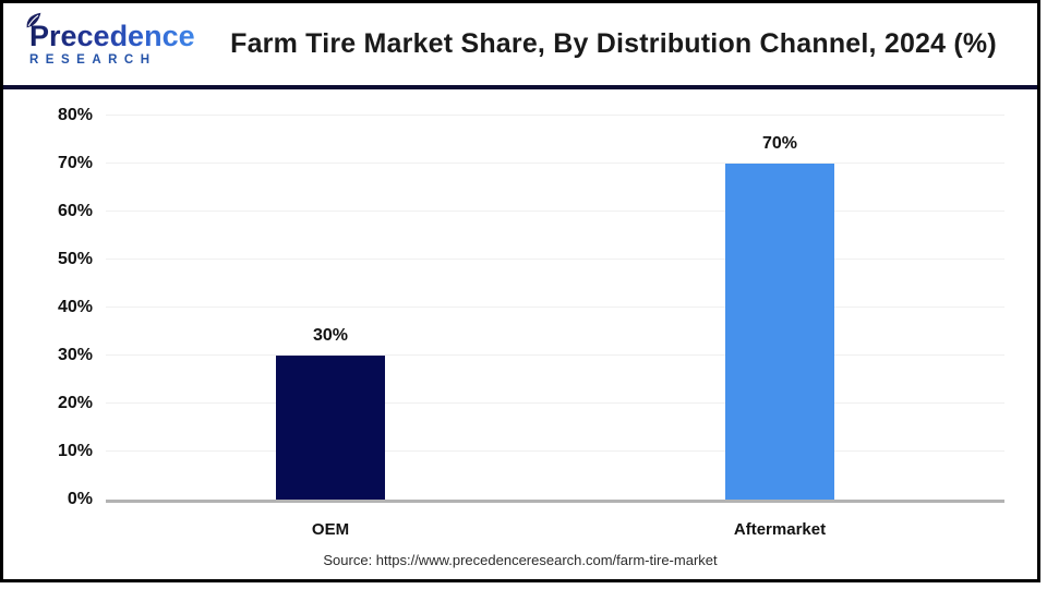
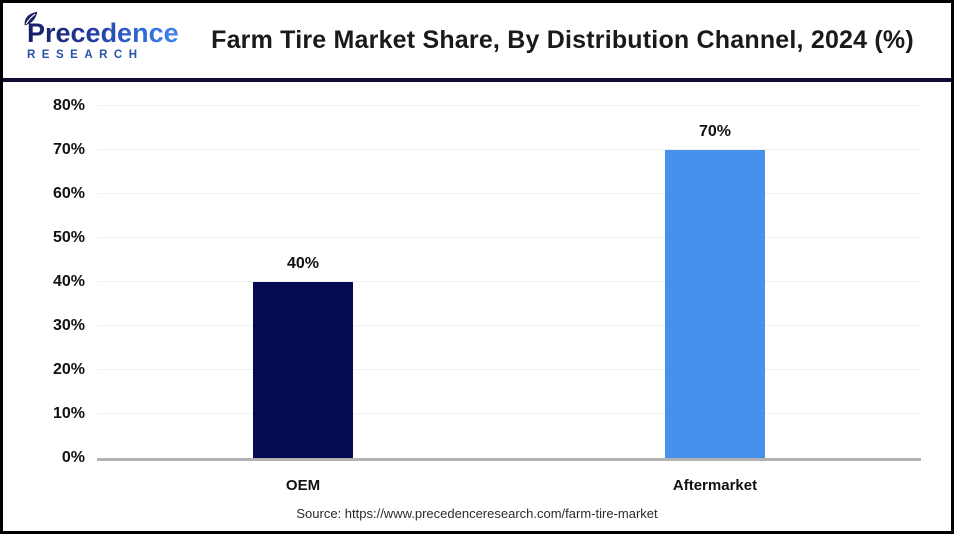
OEM: 30% -> 40%
